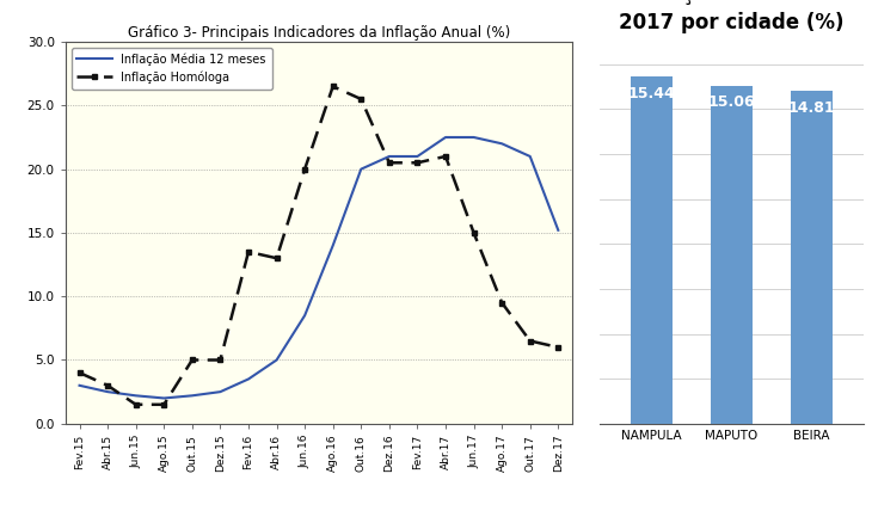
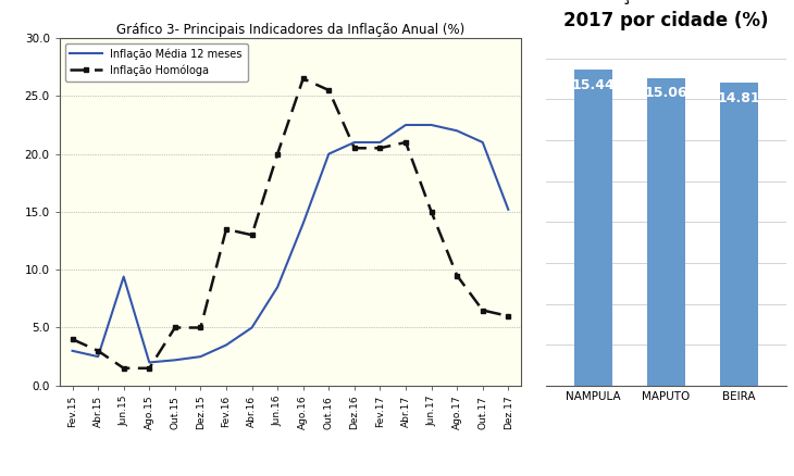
Gráfico 3- Principais Indicadores da Inflação Anual (%)/Inflação Média 12 meses/Jun.15: 2.2 -> 9.4
